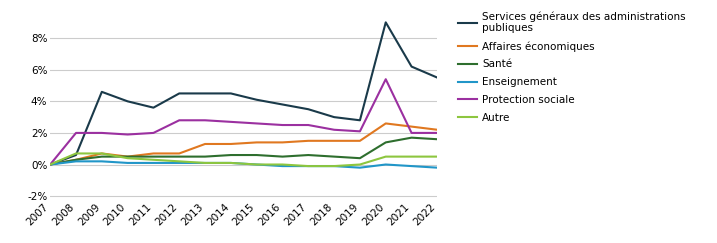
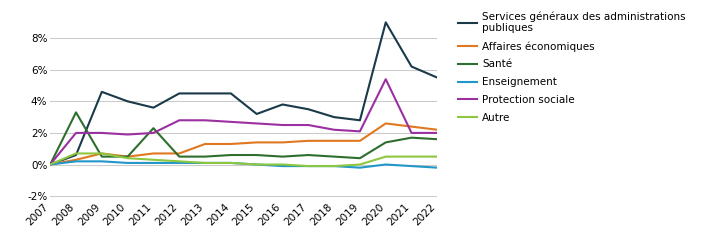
Santé/2008: 0.3% -> 3.3%
Santé/2011: 0.5% -> 2.3%
Services généraux des administrations publiques/2015: 4.1% -> 3.2%
